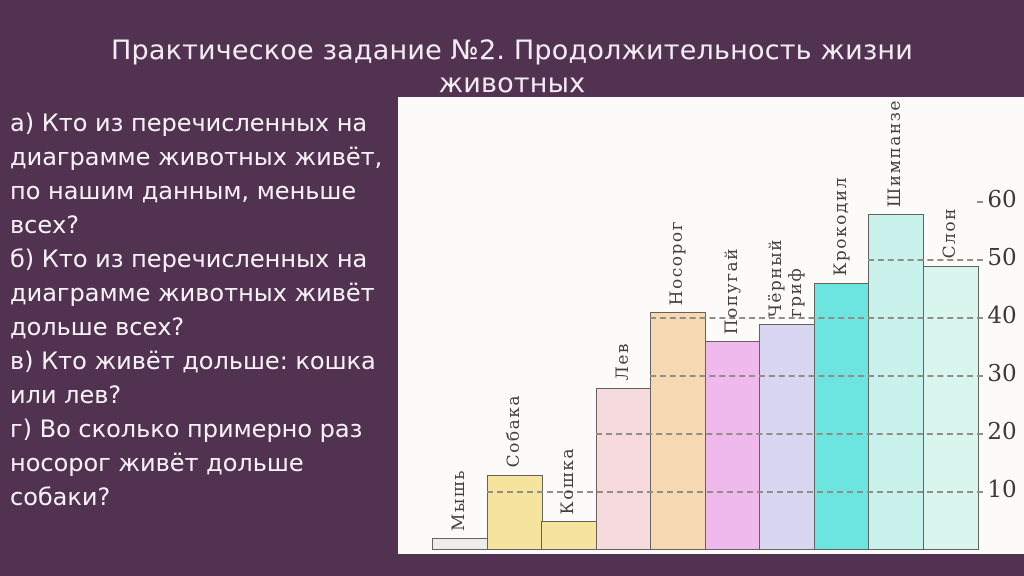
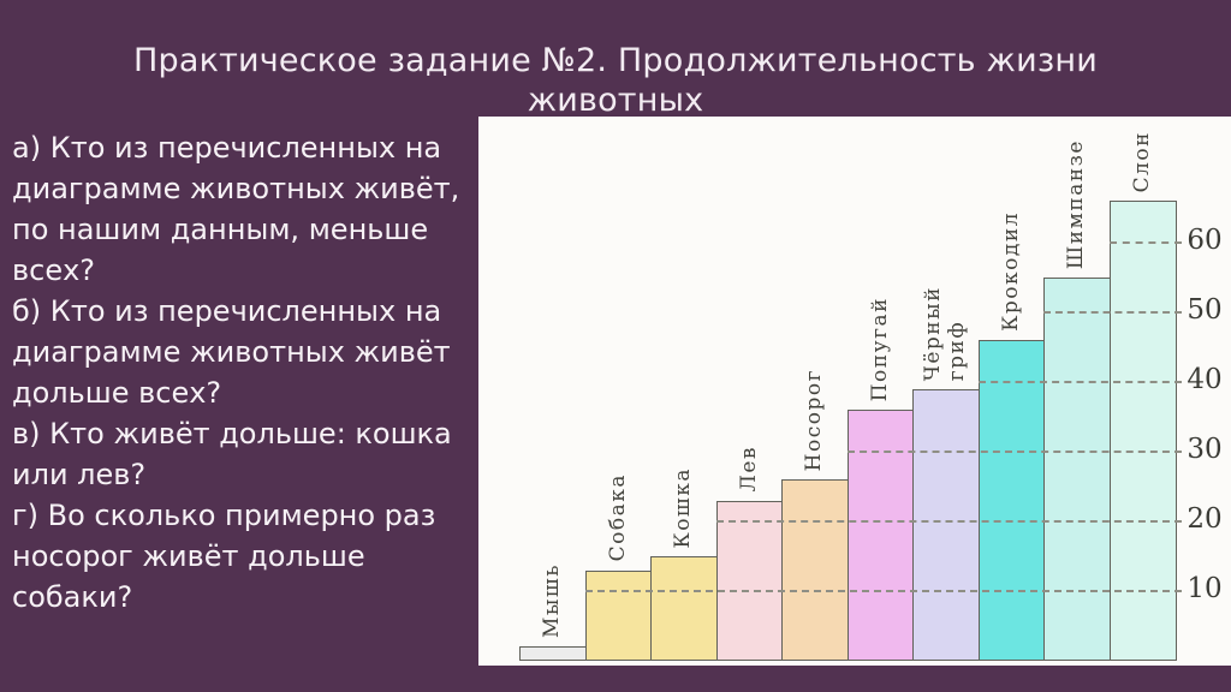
Кошка: 5 -> 15
Лев: 28 -> 23
Носорог: 41 -> 26
Шимпанзе: 58 -> 55
Слон: 49 -> 66
